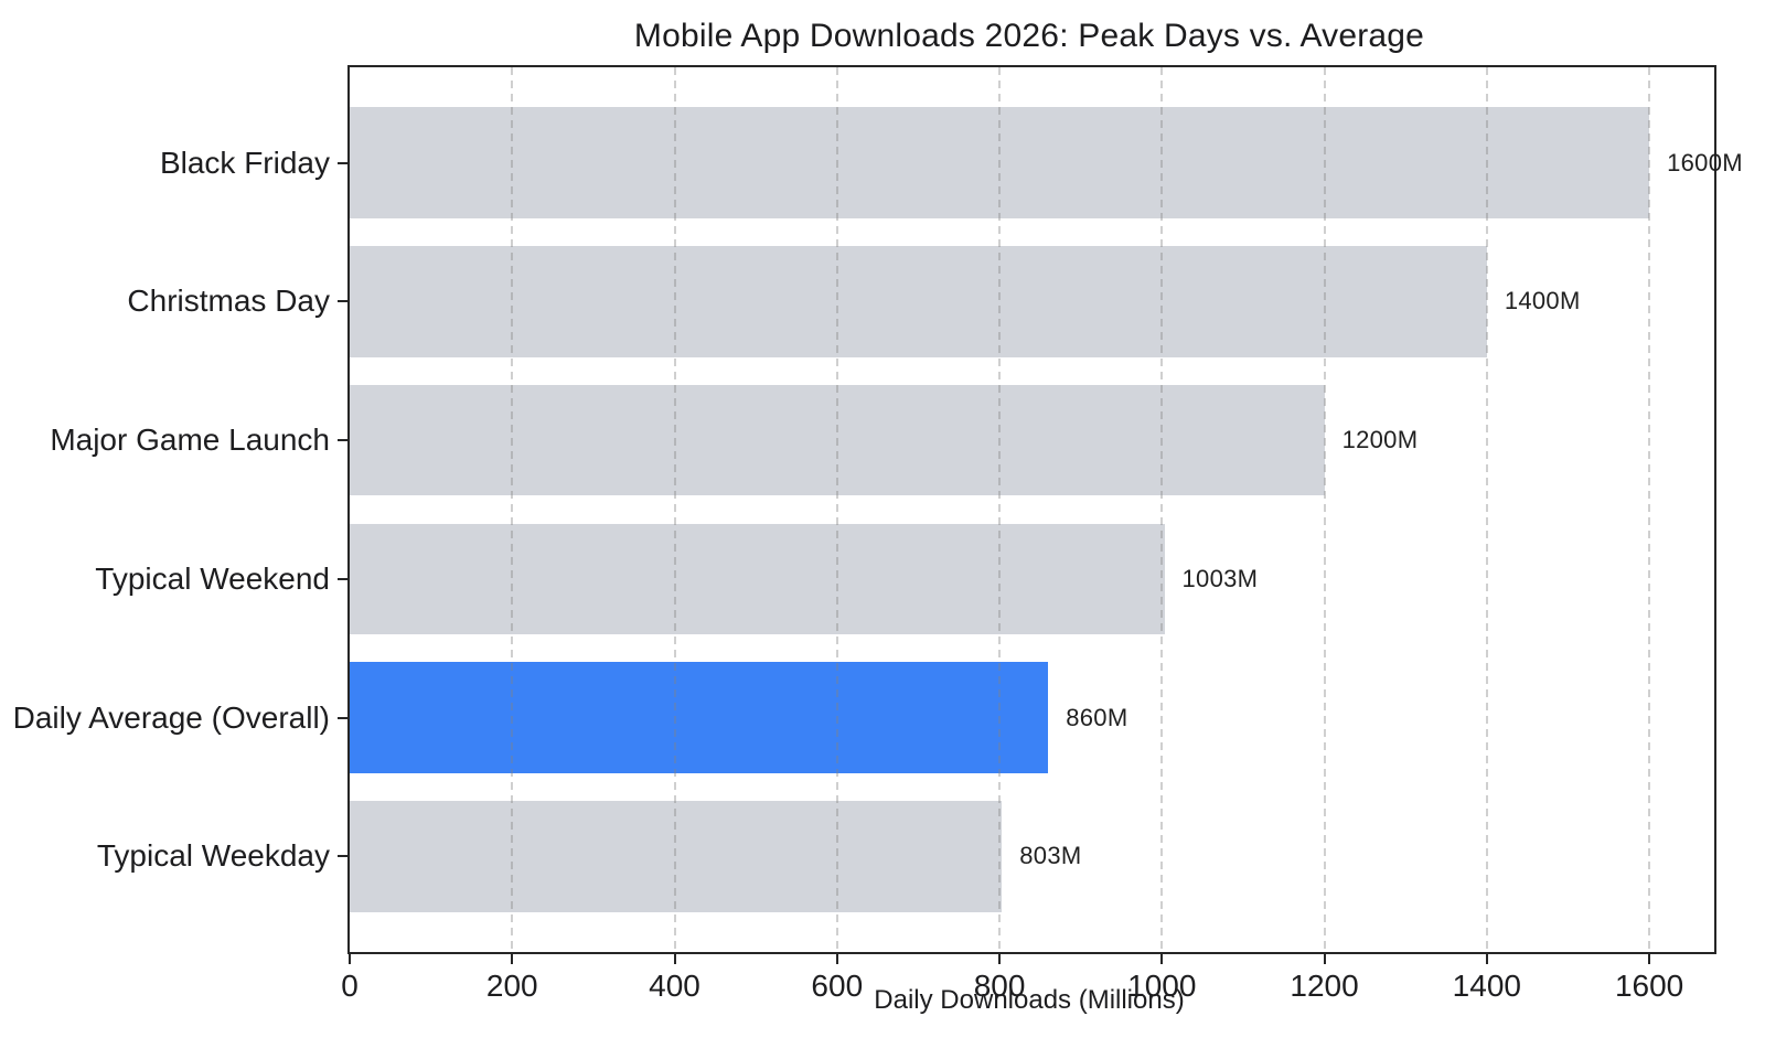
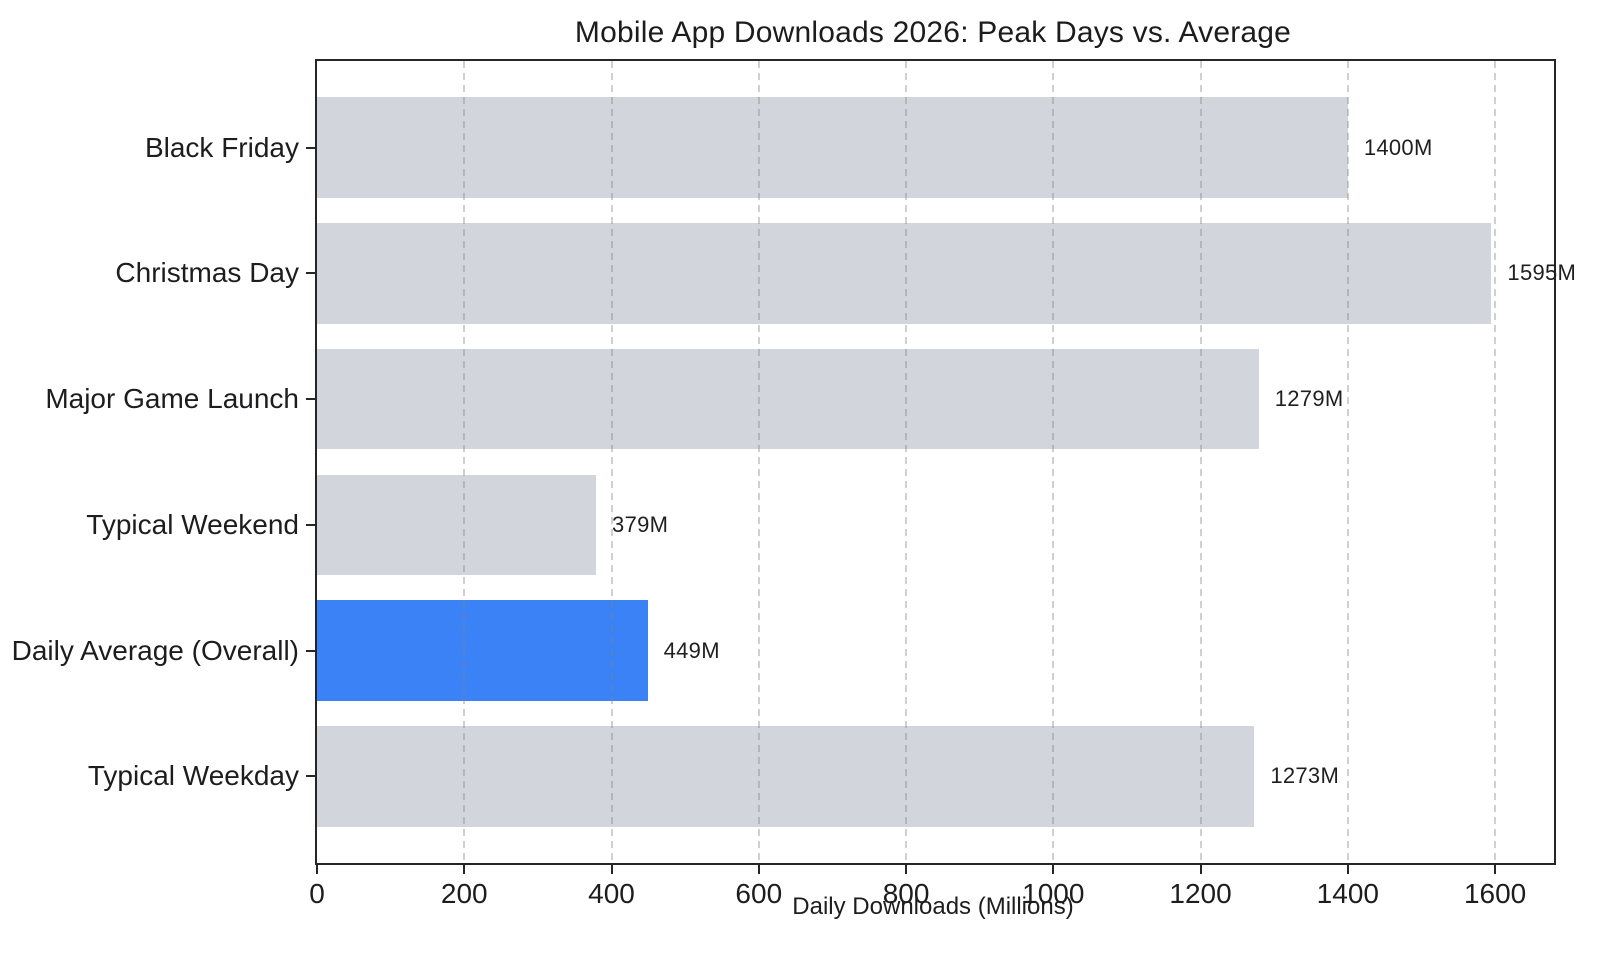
Black Friday: 1600M -> 1400M
Christmas Day: 1400M -> 1595M
Major Game Launch: 1200M -> 1279M
Typical Weekend: 1003M -> 379M
Daily Average (Overall): 860M -> 449M
Typical Weekday: 803M -> 1273M
